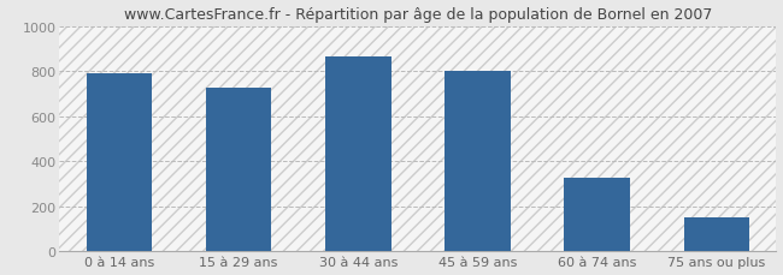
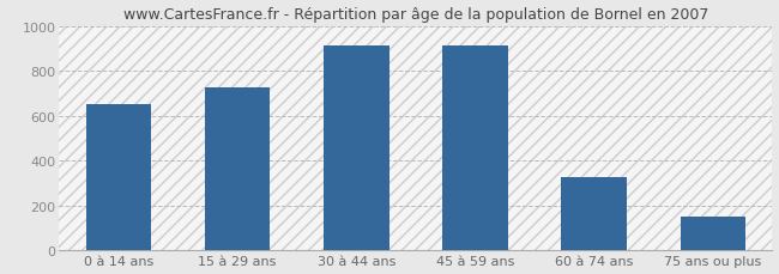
0 à 14 ans: 790 -> 650
30 à 44 ans: 860 -> 910
45 à 59 ans: 800 -> 910
